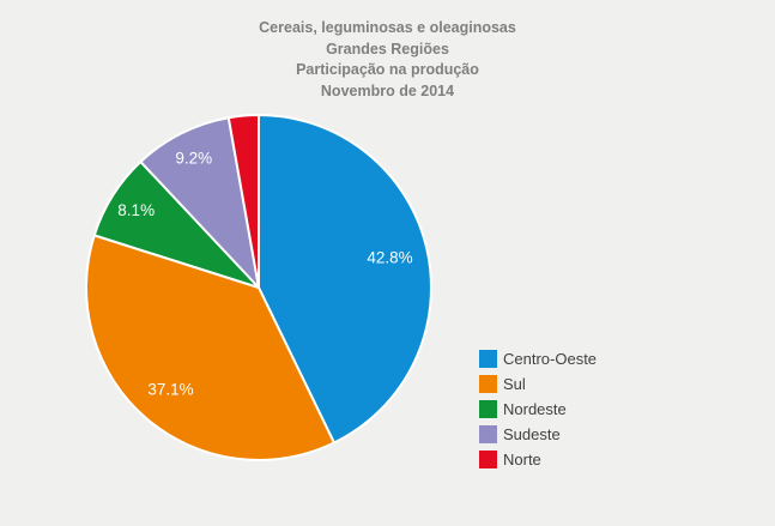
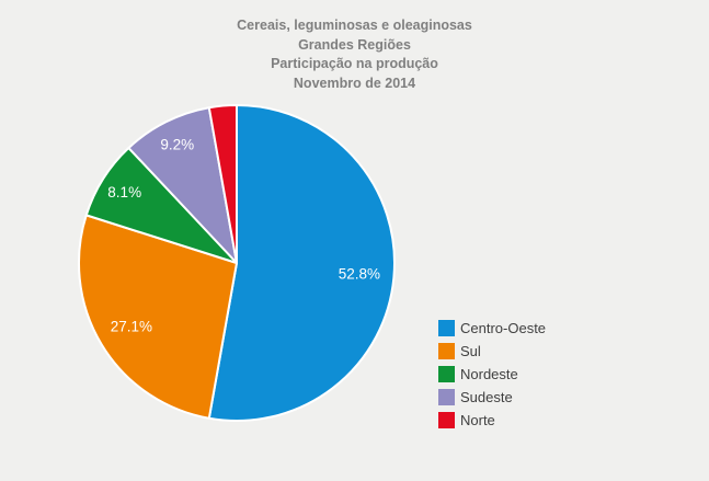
Centro-Oeste: 42.8% -> 52.8%
Sul: 37.1% -> 27.1%
